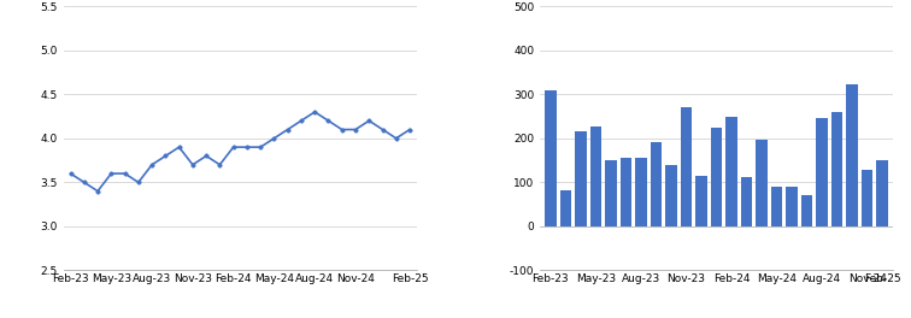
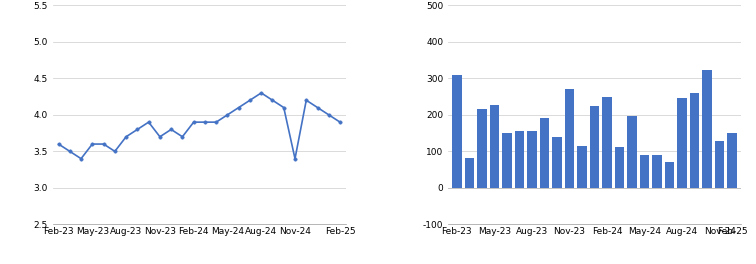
Nov-24: 4.1 -> 3.4
Feb-25: 4.1 -> 3.9
